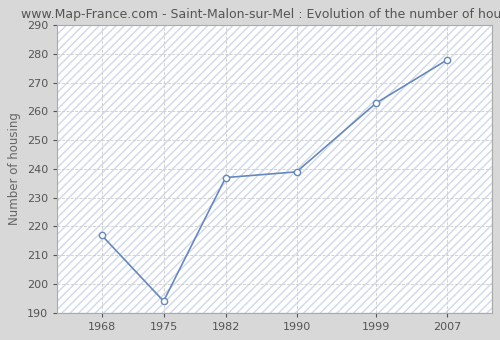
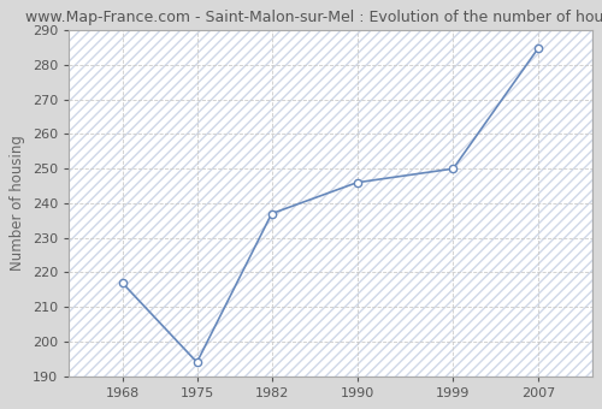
1990: 239 -> 246
1999: 263 -> 250
2007: 278 -> 285
